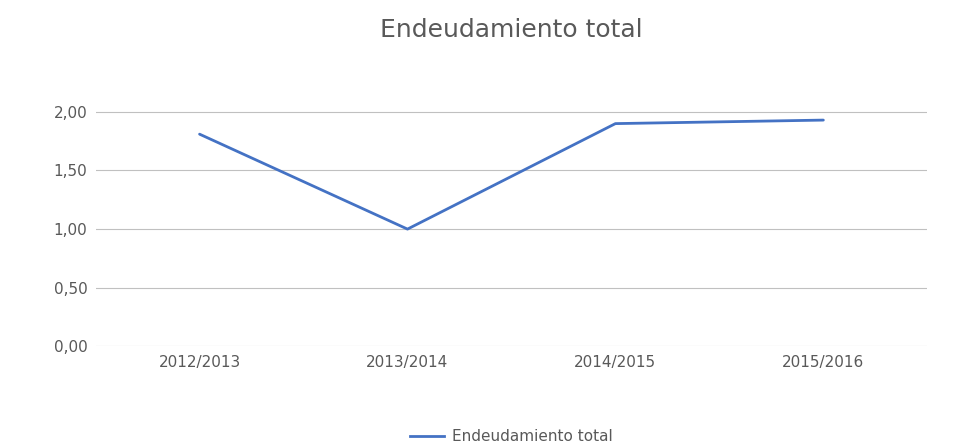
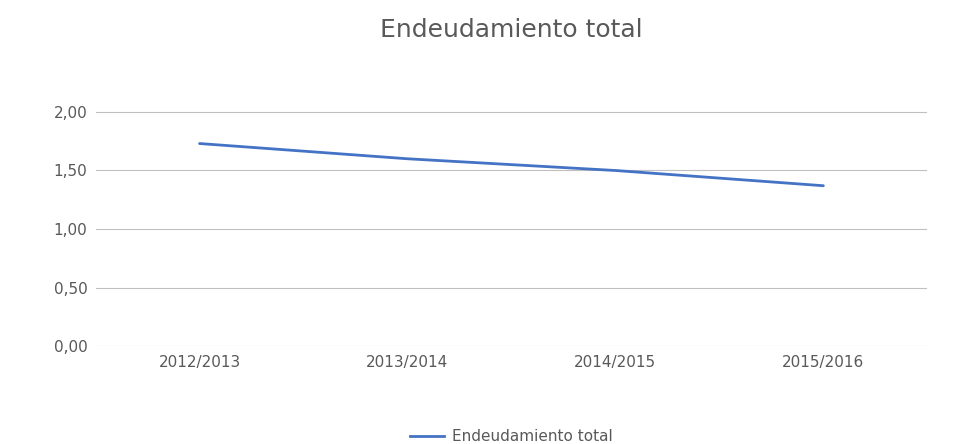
2012/2013: 1,81 -> 1,73
2013/2014: 1,00 -> 1,60
2014/2015: 1,90 -> 1,50
2015/2016: 1,93 -> 1,37
